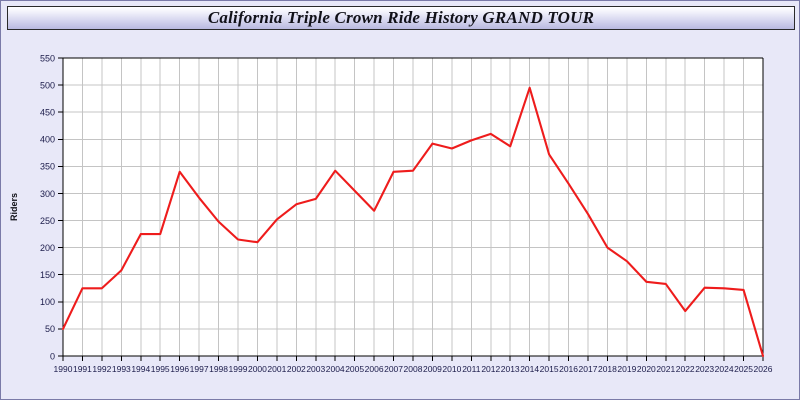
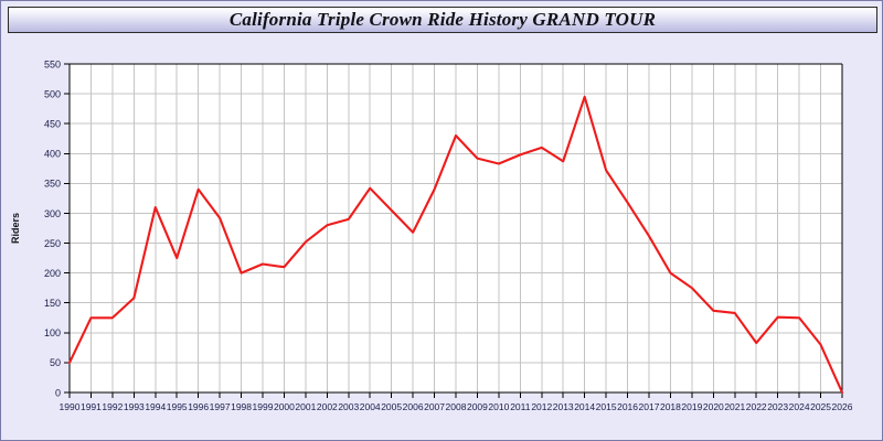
1994: 220 -> 310
1998: 250 -> 200
2008: 340 -> 430
2025: 120 -> 80
